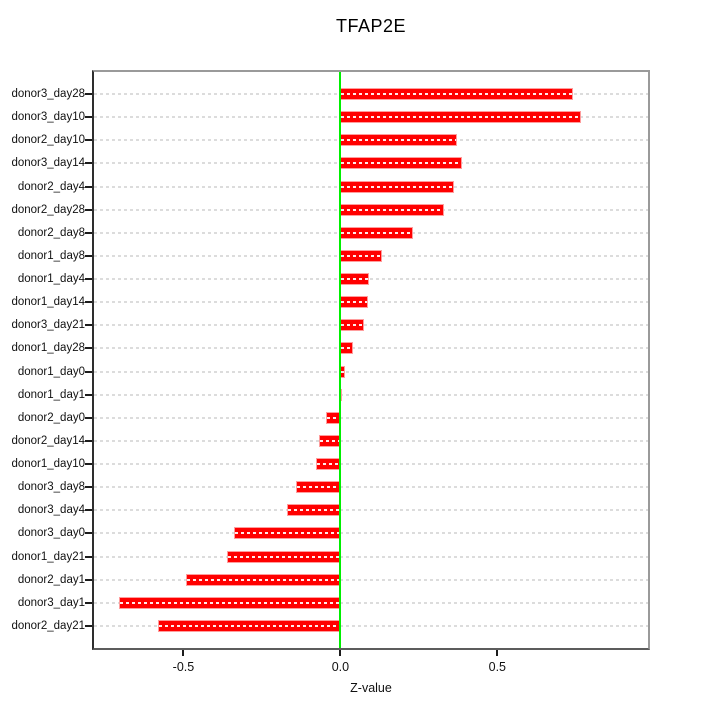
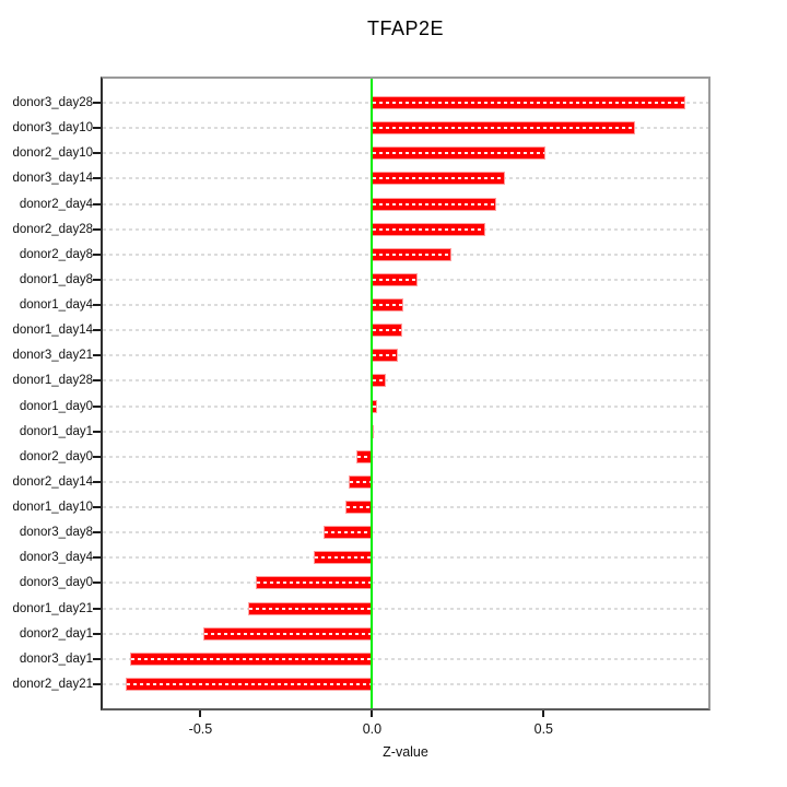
donor3_day28: 0.74 -> 0.91
donor2_day10: 0.37 -> 0.51
donor2_day21: -0.58 -> -0.72
